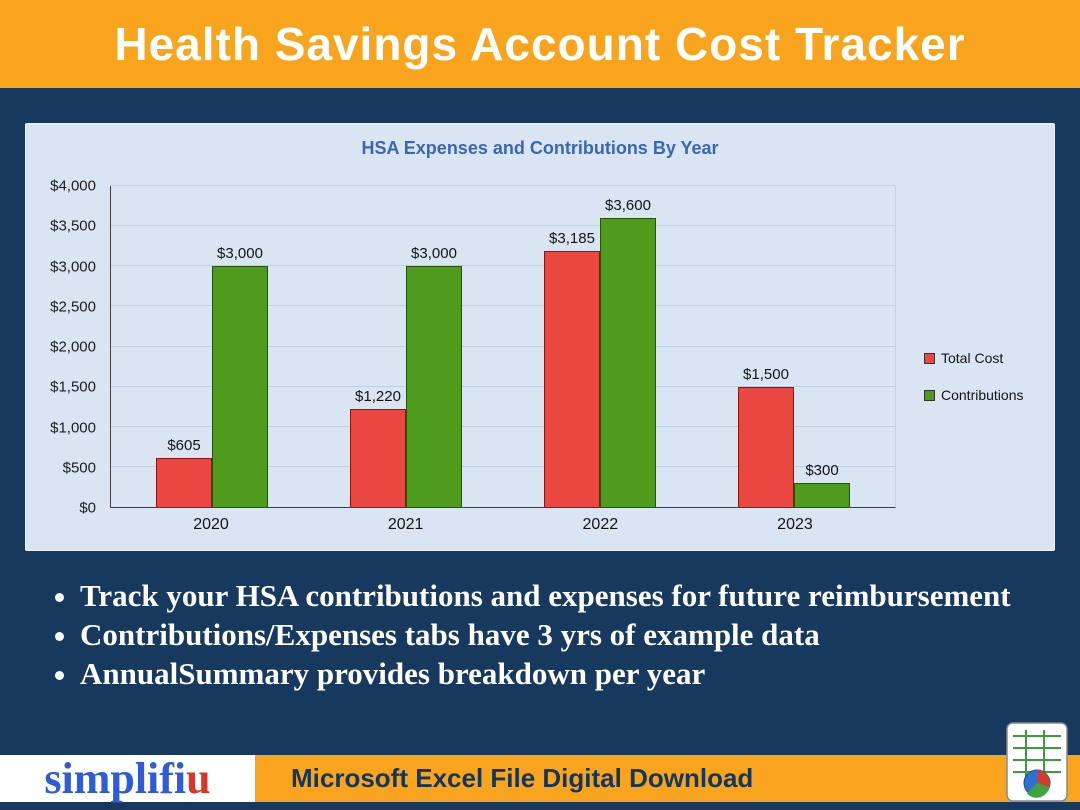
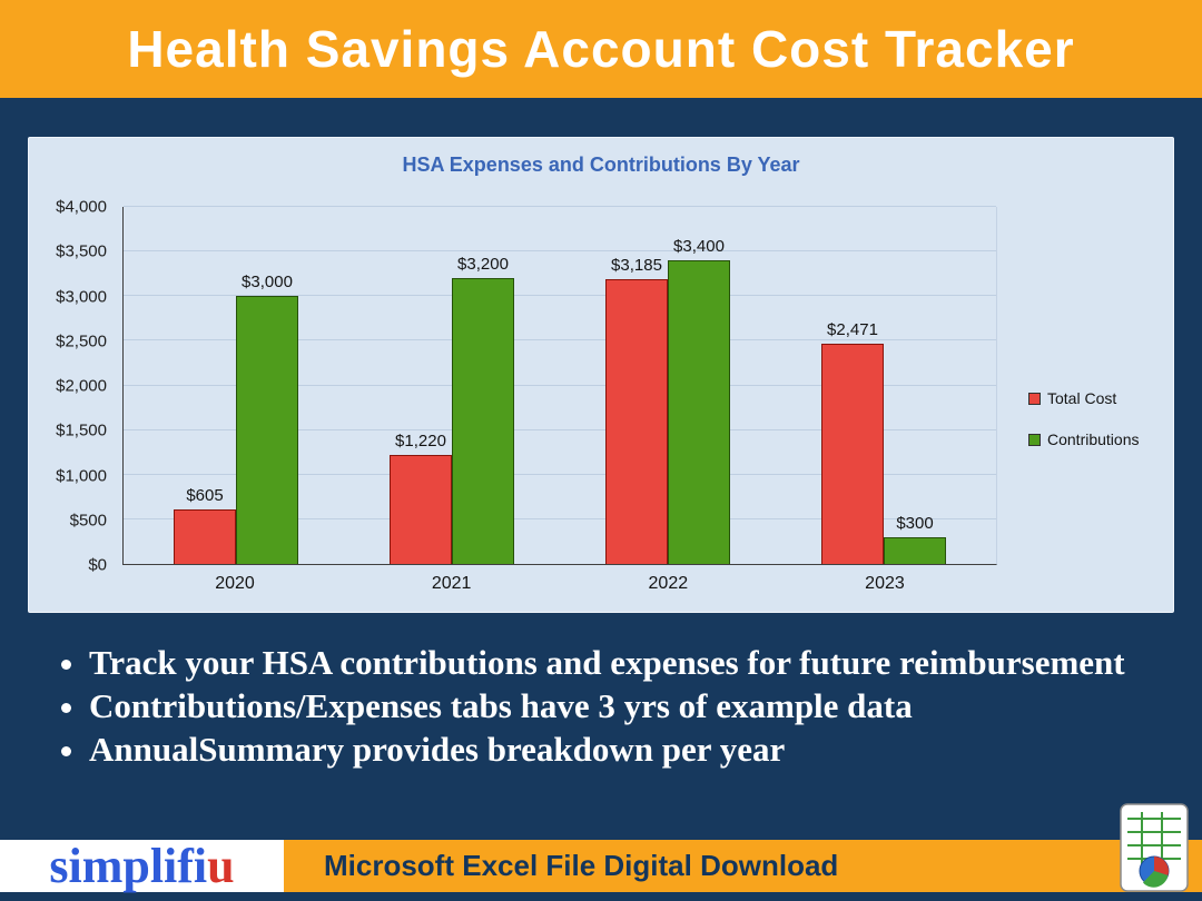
Contributions/2021: $3,000 -> $3,200
Contributions/2022: $3,600 -> $3,400
Total Cost/2023: $1,500 -> $2,471
